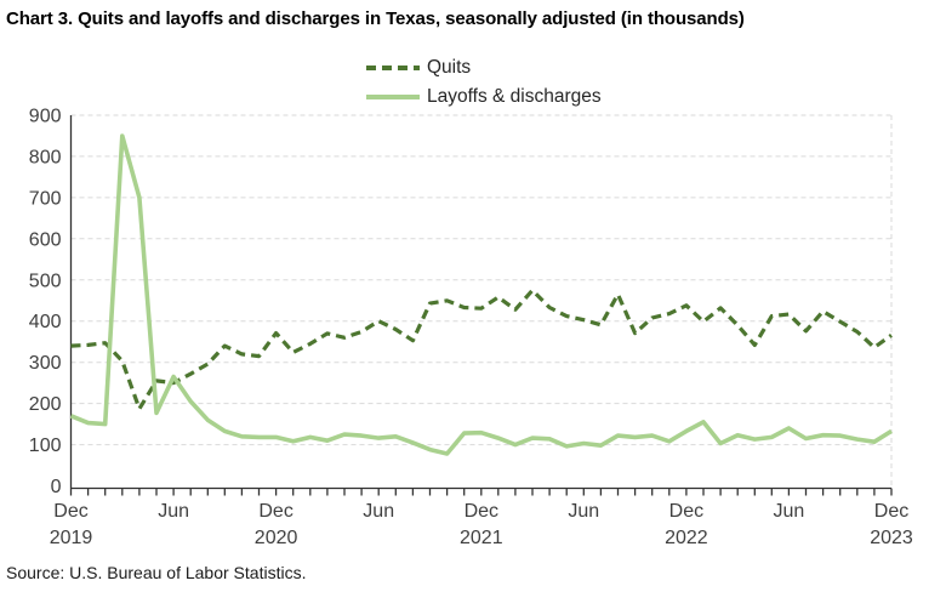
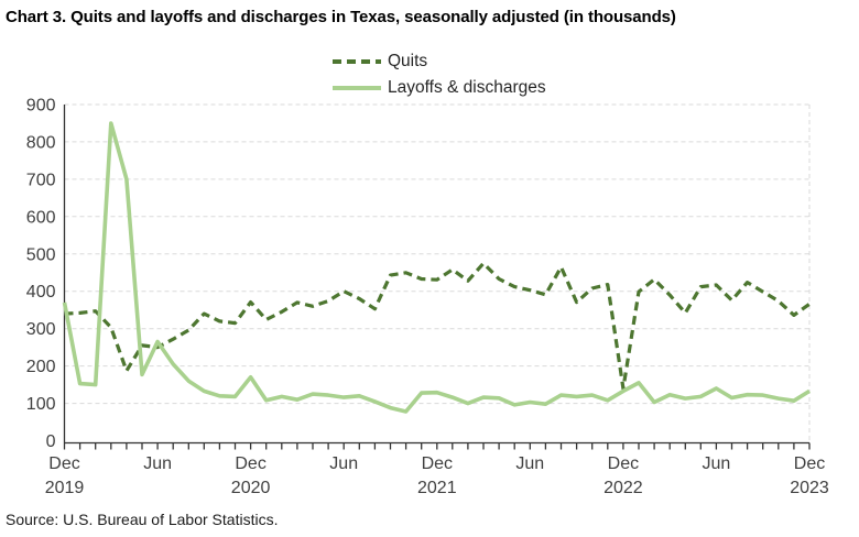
Layoffs & discharges/Dec 2019: 170 -> 370
Layoffs & discharges/Dec 2020: 120 -> 170
Quits/Dec 2022: 440 -> 140
